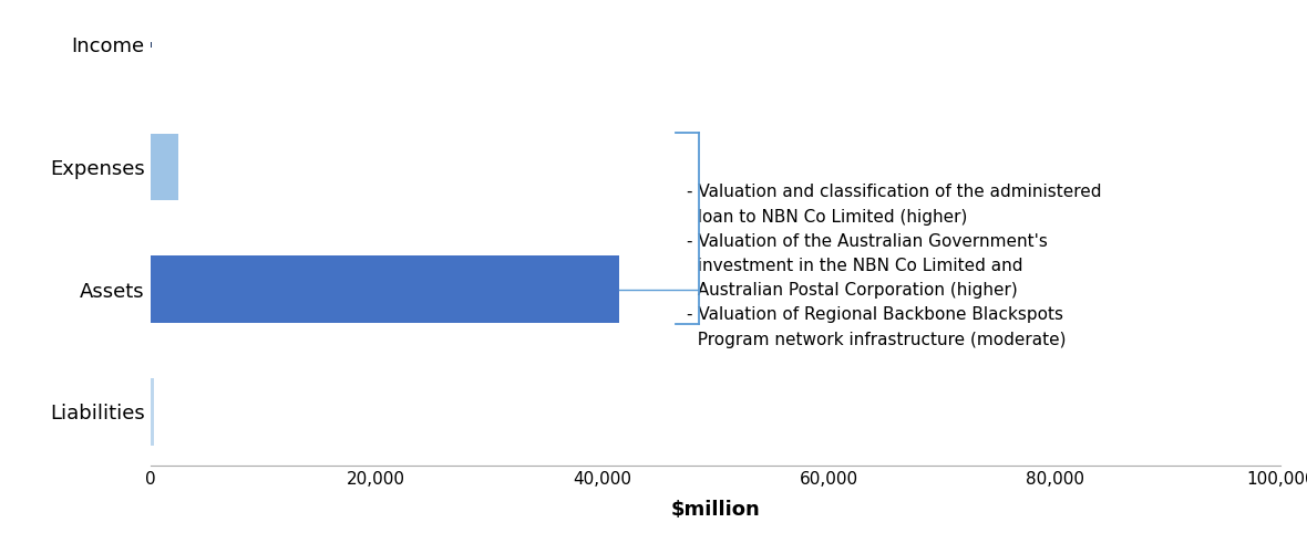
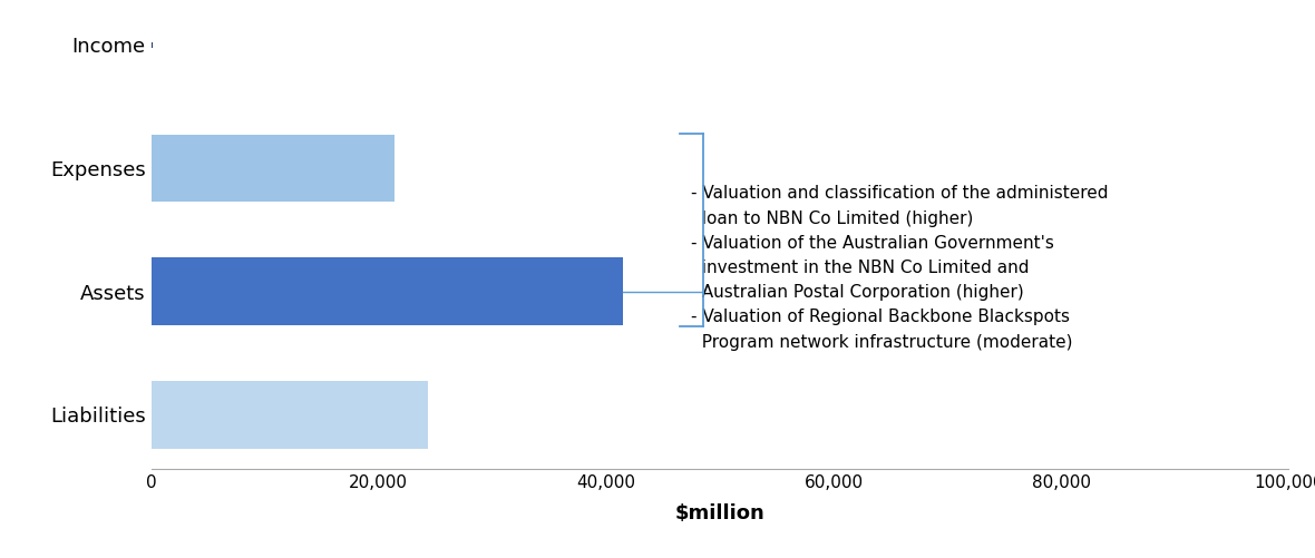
Expenses: 2,500 -> 21,400
Liabilities: 300 -> 24,300
